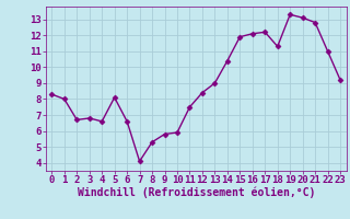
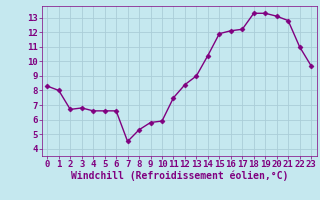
5: 8.1 -> 6.6
7: 4.1 -> 4.5
18: 11.3 -> 13.3
23: 9.2 -> 9.7
